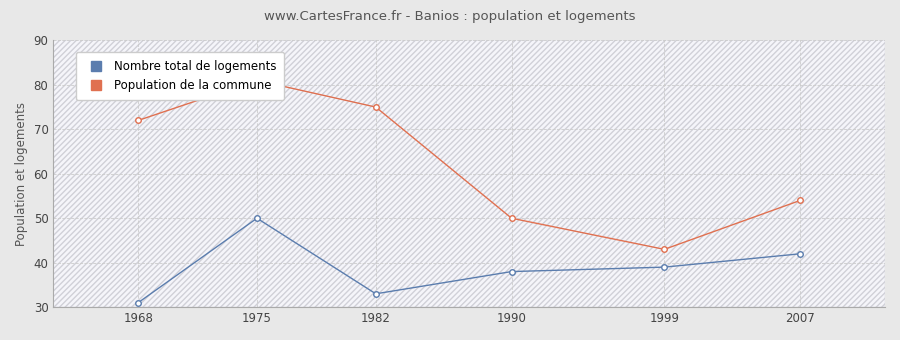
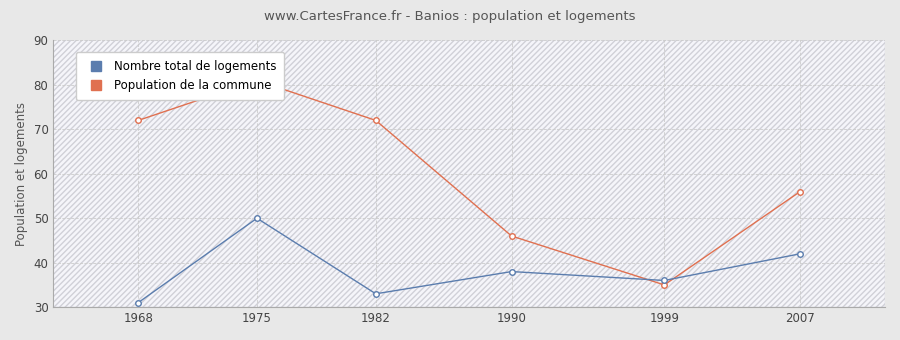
Population de la commune/1982: 75 -> 72
Population de la commune/1990: 50 -> 46
Nombre total de logements/1999: 39 -> 36
Population de la commune/1999: 43 -> 35
Population de la commune/2007: 54 -> 56
